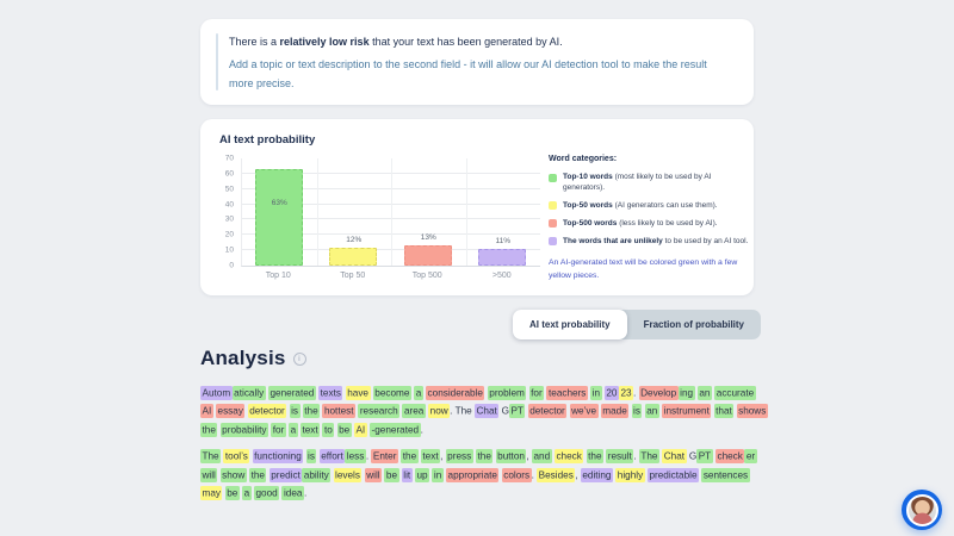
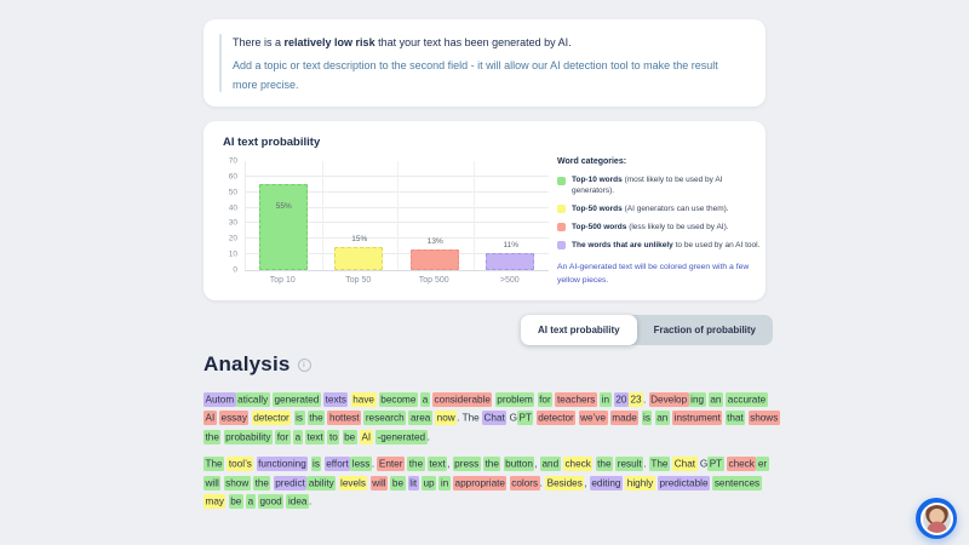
Top 10: 63% -> 55%
Top 50: 12% -> 15%
